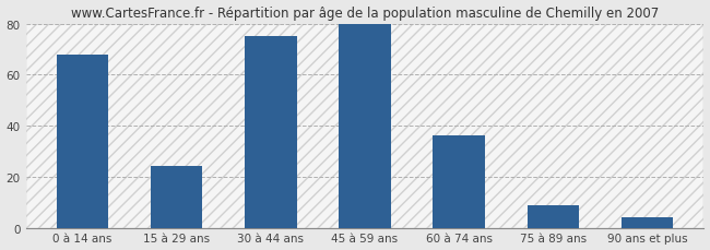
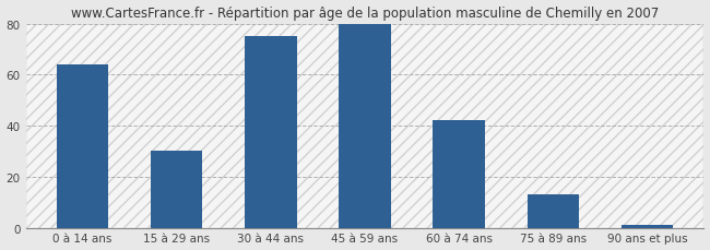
0 à 14 ans: 68 -> 64
15 à 29 ans: 24 -> 30
60 à 74 ans: 36 -> 42
75 à 89 ans: 9 -> 13
90 ans et plus: 4 -> 1
